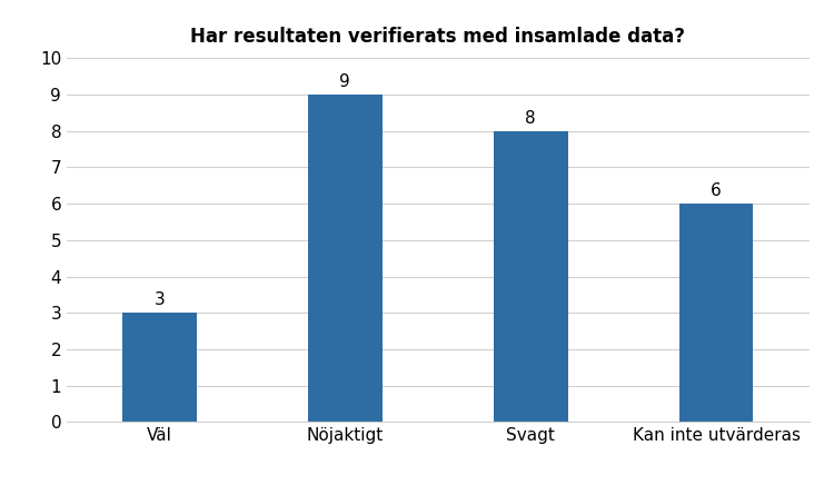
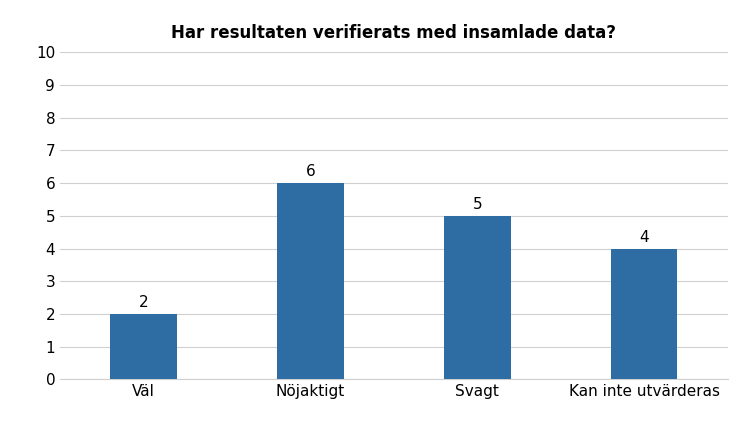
Väl: 3 -> 2
Nöjaktigt: 9 -> 6
Svagt: 8 -> 5
Kan inte utvärderas: 6 -> 4
